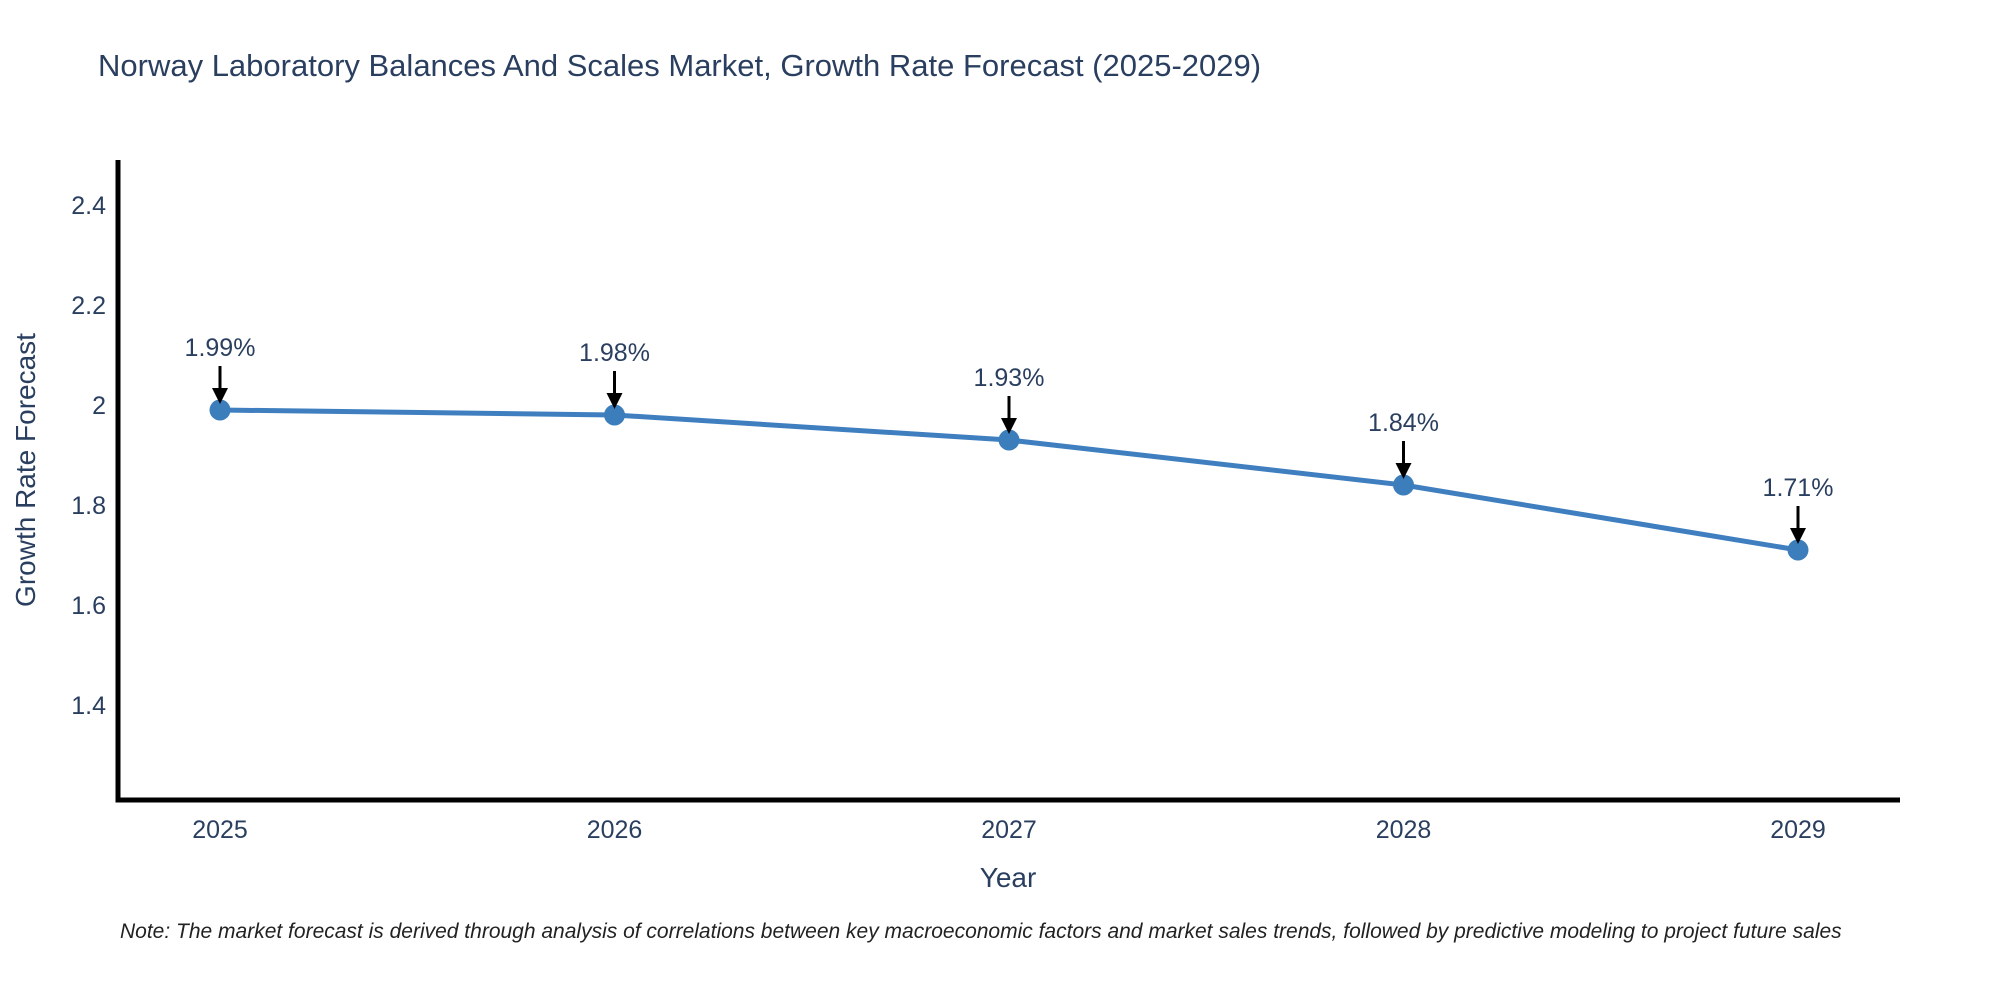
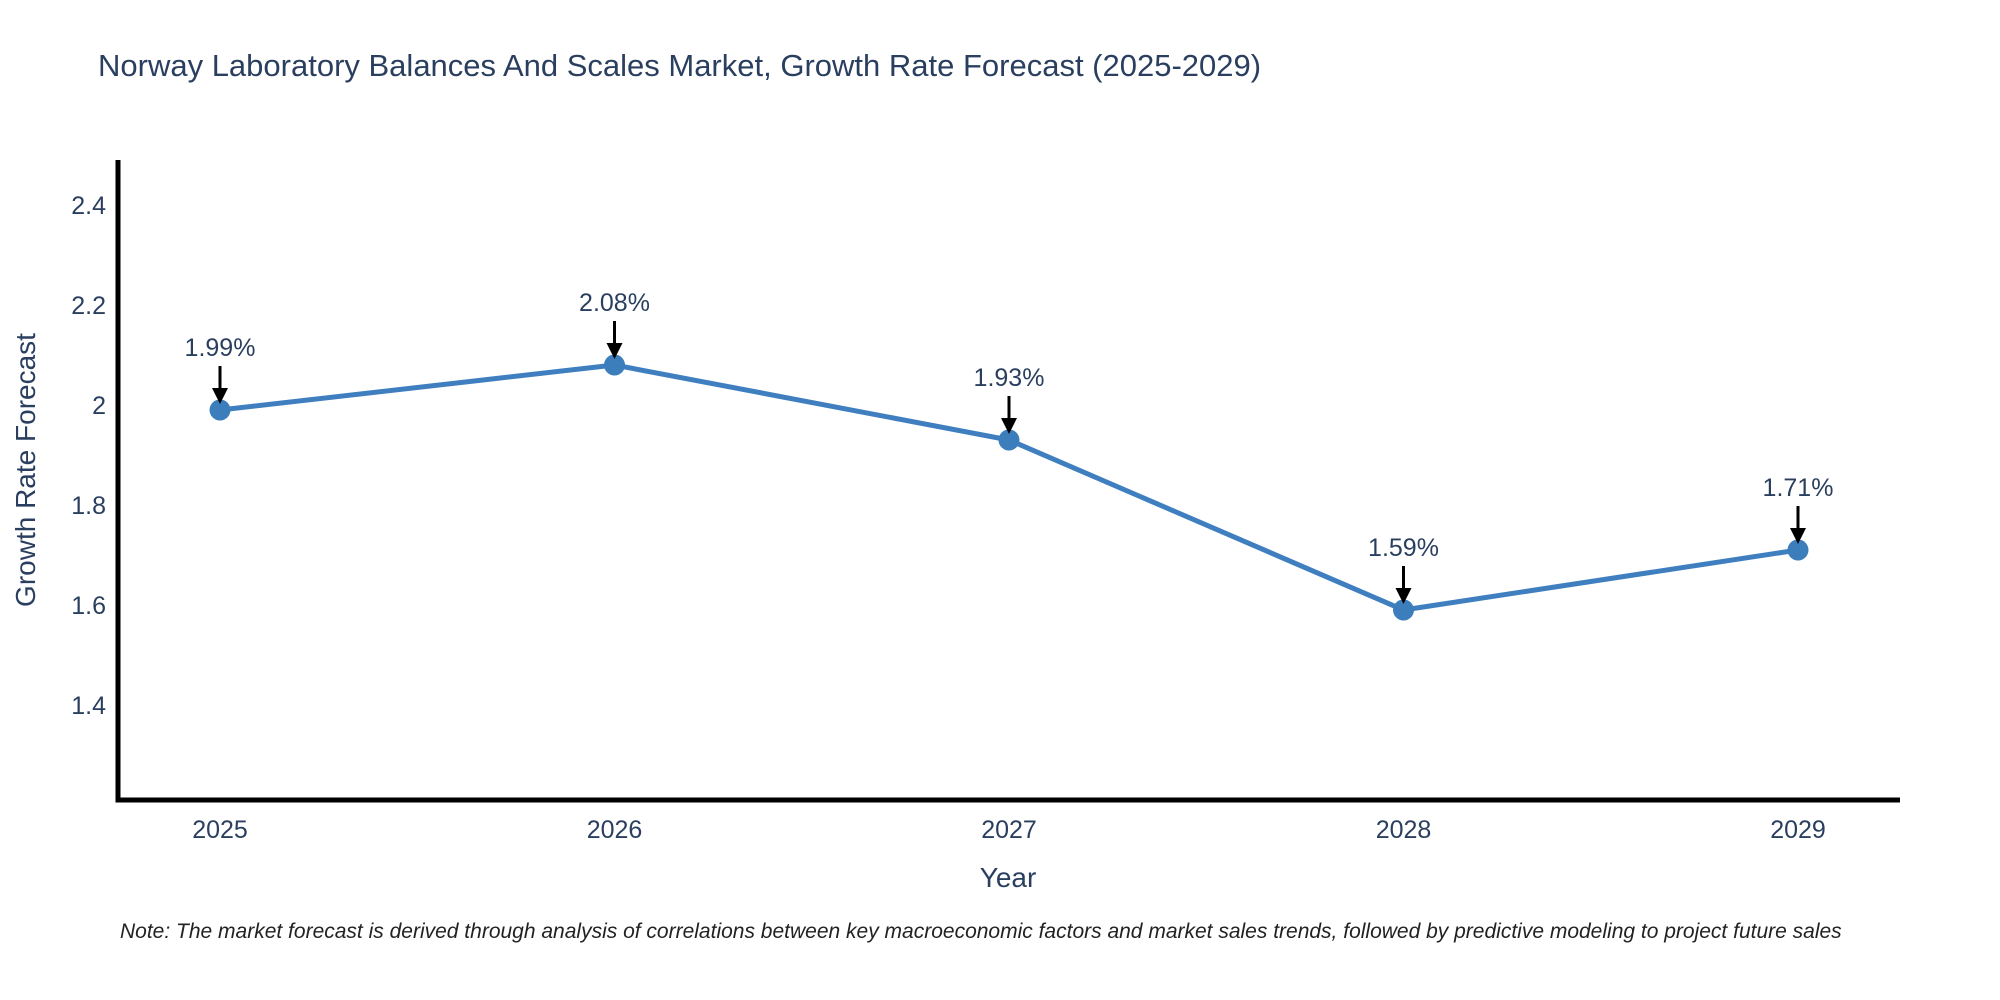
2026: 1.98% -> 2.08%
2028: 1.84% -> 1.59%
